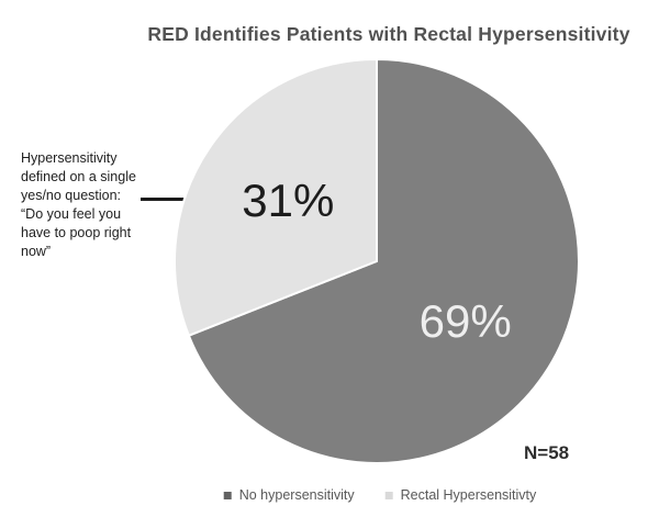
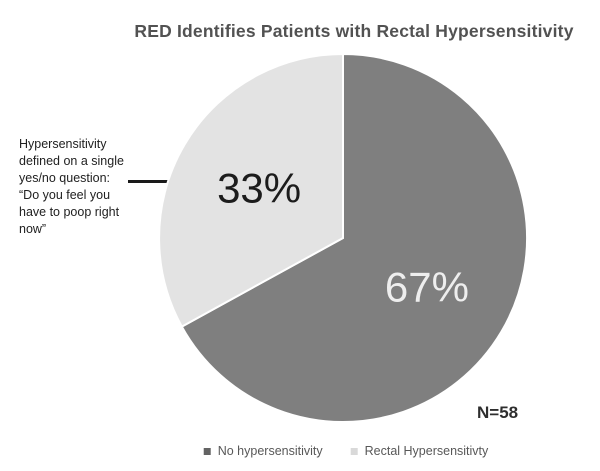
No hypersensitivity: 69% -> 67%
Rectal Hypersensitivty: 31% -> 33%
